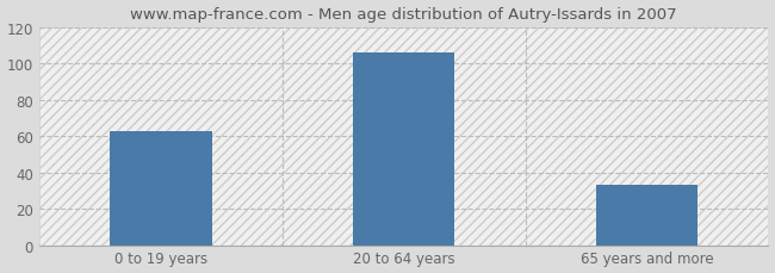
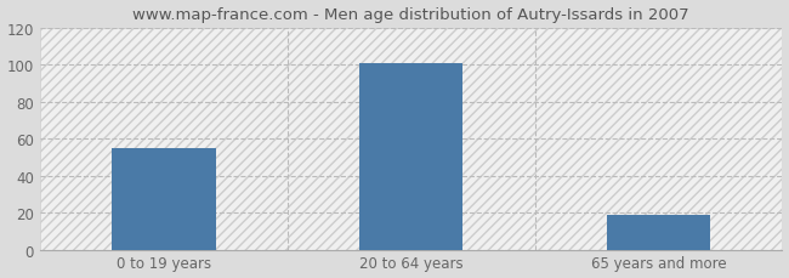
0 to 19 years: 63 -> 55
20 to 64 years: 106 -> 101
65 years and more: 33 -> 19
